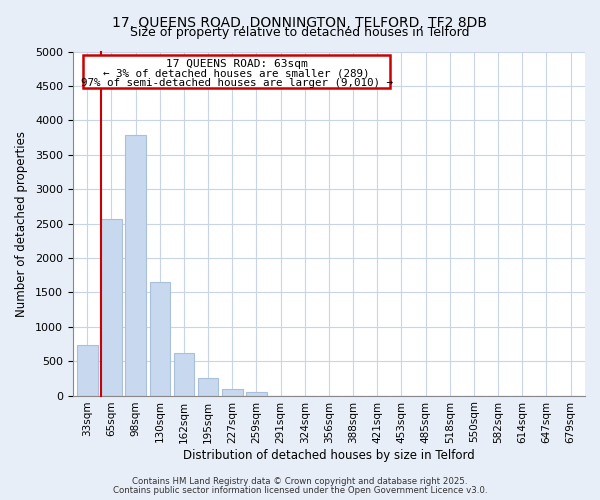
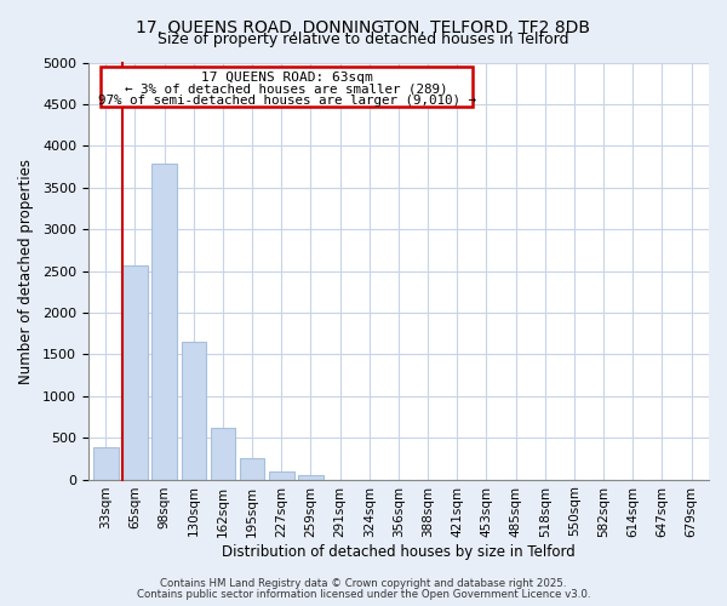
33sqm: 740 -> 390
